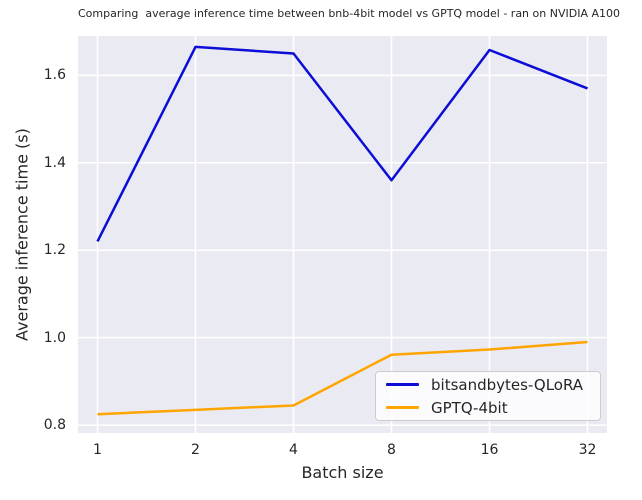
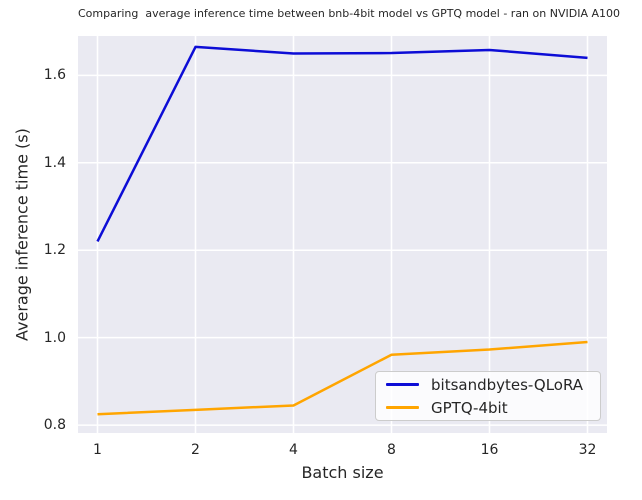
bitsandbytes-QLoRA/8: 1.36 -> 1.65
bitsandbytes-QLoRA/32: 1.57 -> 1.64
